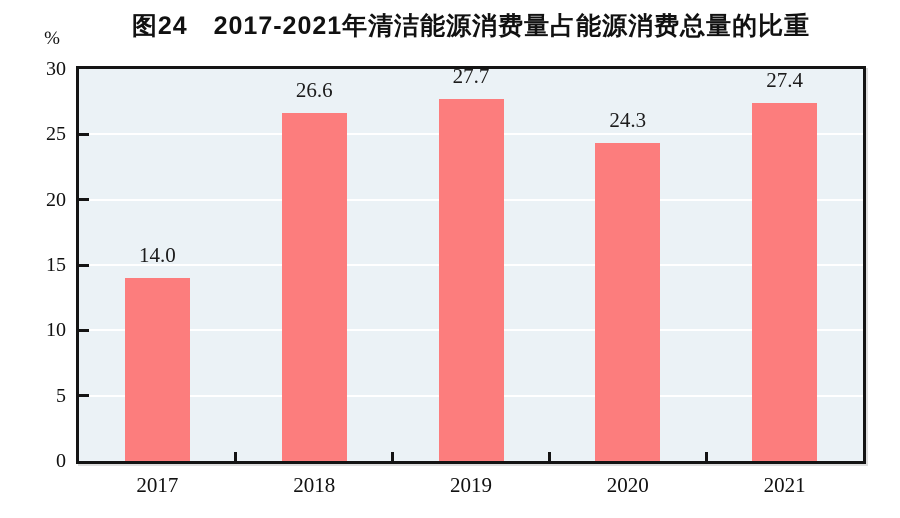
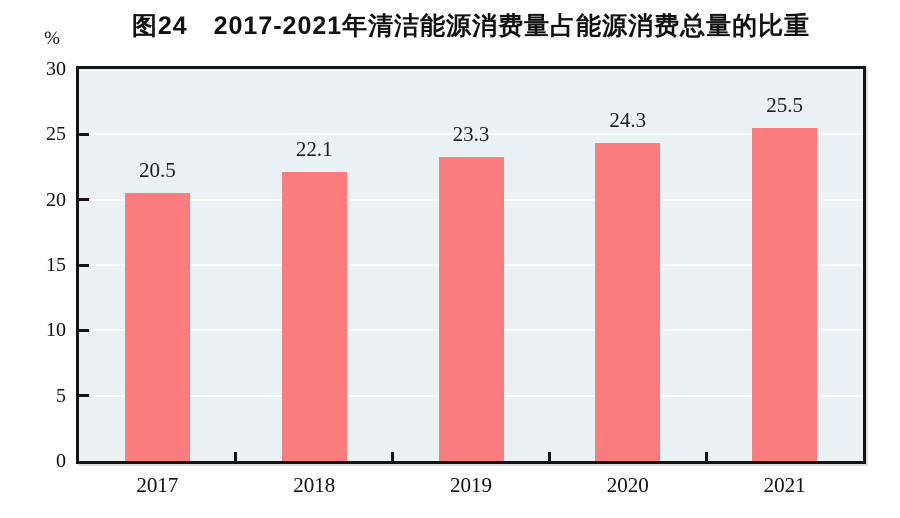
2017: 14.0 -> 20.5
2018: 26.6 -> 22.1
2019: 27.7 -> 23.3
2021: 27.4 -> 25.5
